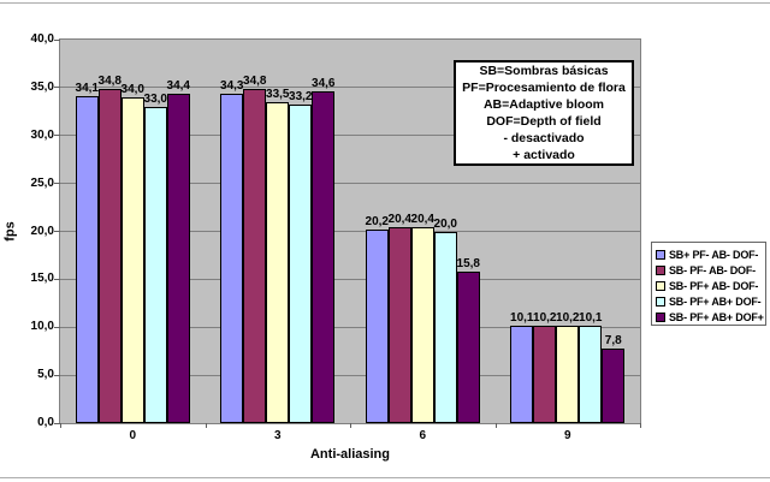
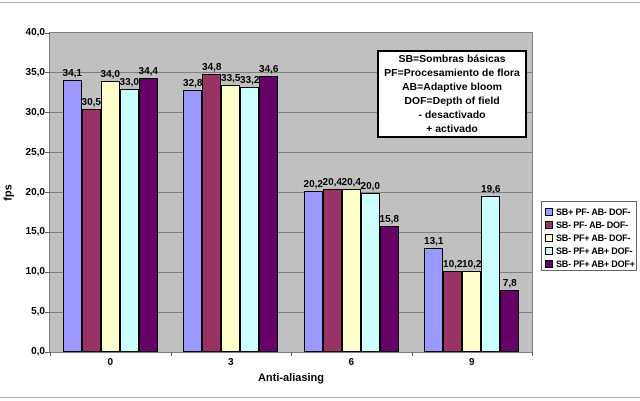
SB- PF- AB- DOF-/0: 34,8 -> 30,5
SB+ PF- AB- DOF-/3: 34,3 -> 32,8
SB+ PF- AB- DOF-/9: 10,1 -> 13,1
SB- PF+ AB+ DOF-/9: 10,1 -> 19,6
